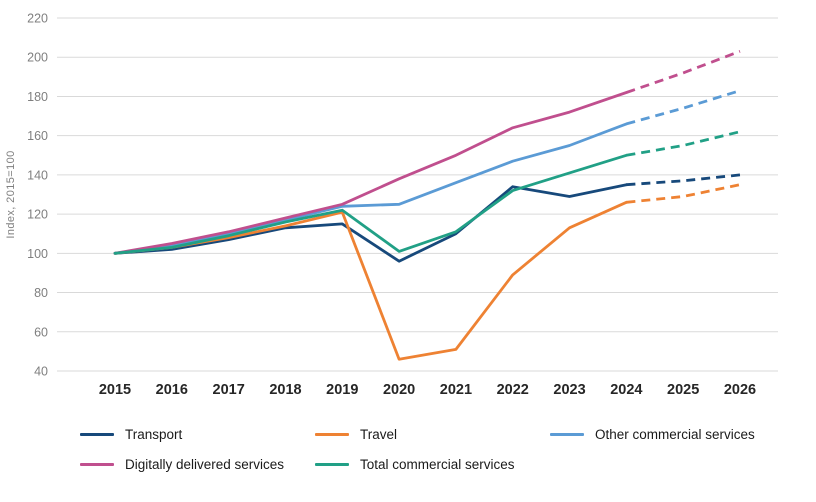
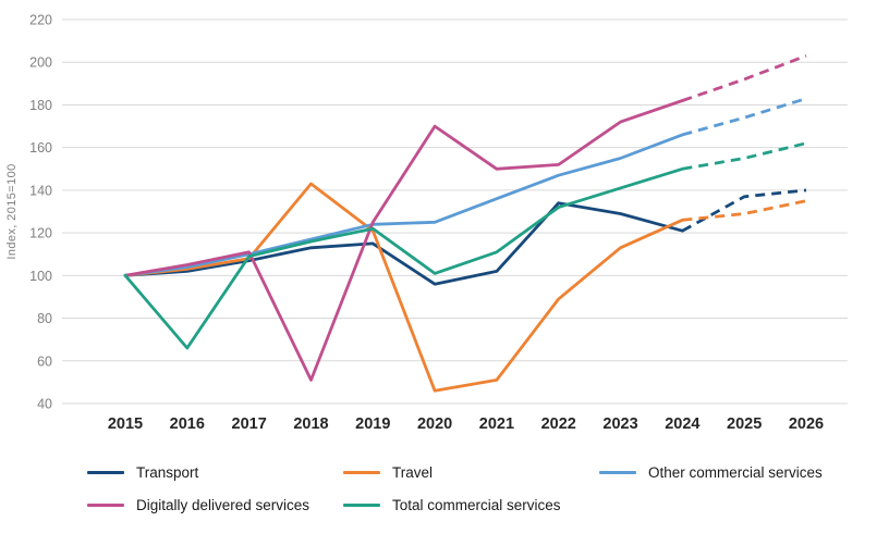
Total commercial services/2016: 103 -> 66
Travel/2018: 114 -> 143
Digitally delivered services/2018: 118 -> 51
Digitally delivered services/2020: 138 -> 170
Transport/2021: 110 -> 102
Digitally delivered services/2022: 164 -> 152
Transport/2024: 135 -> 121
